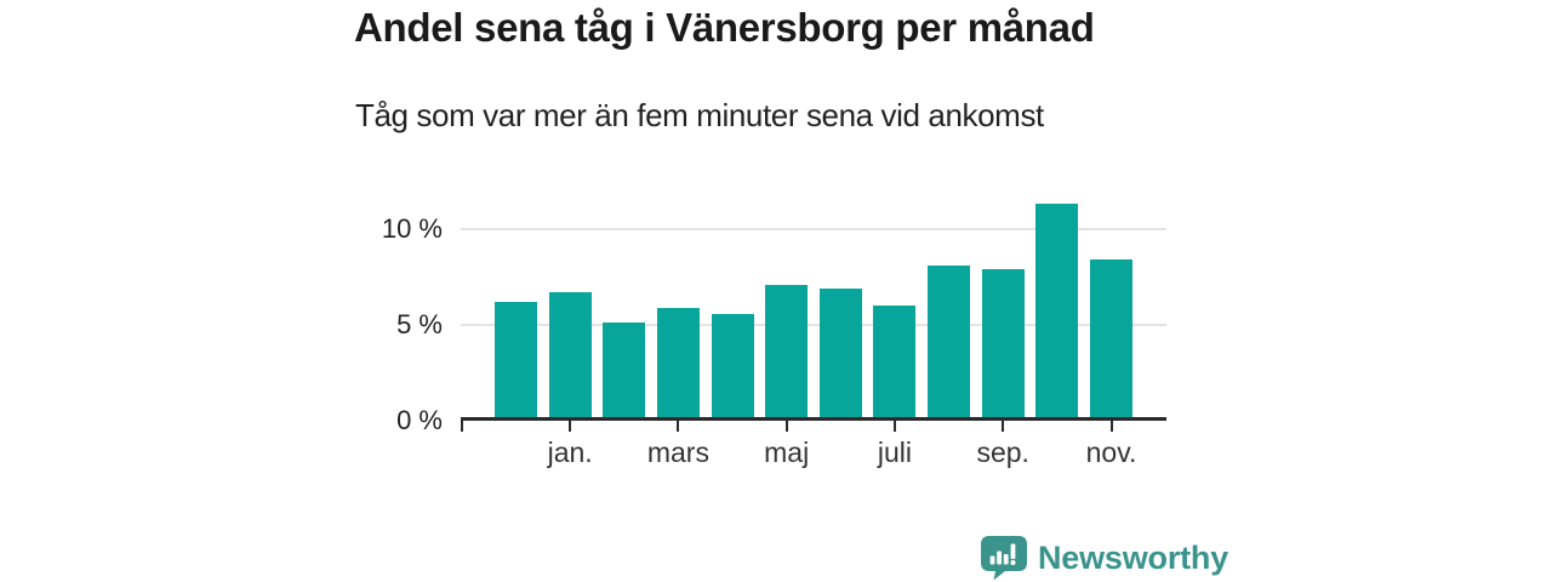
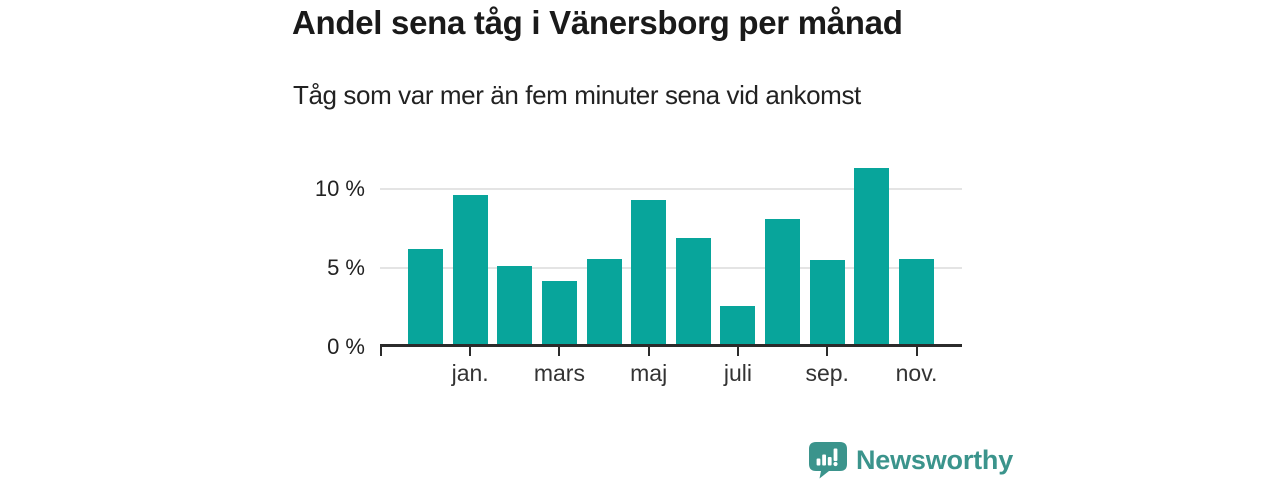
jan.: 6.7% -> 9.6%
mars: 5.9% -> 4.2%
maj: 7.1% -> 9.3%
juli: 6.0% -> 2.6%
sep.: 7.9% -> 5.5%
nov.: 8.4% -> 5.6%
